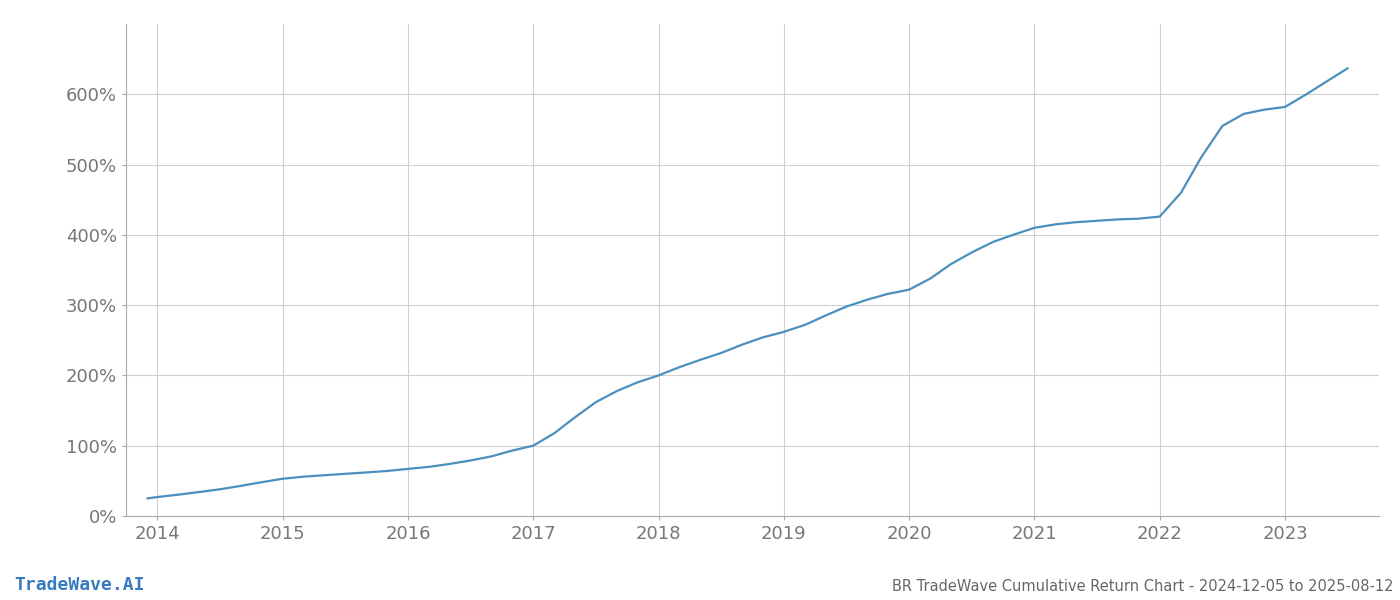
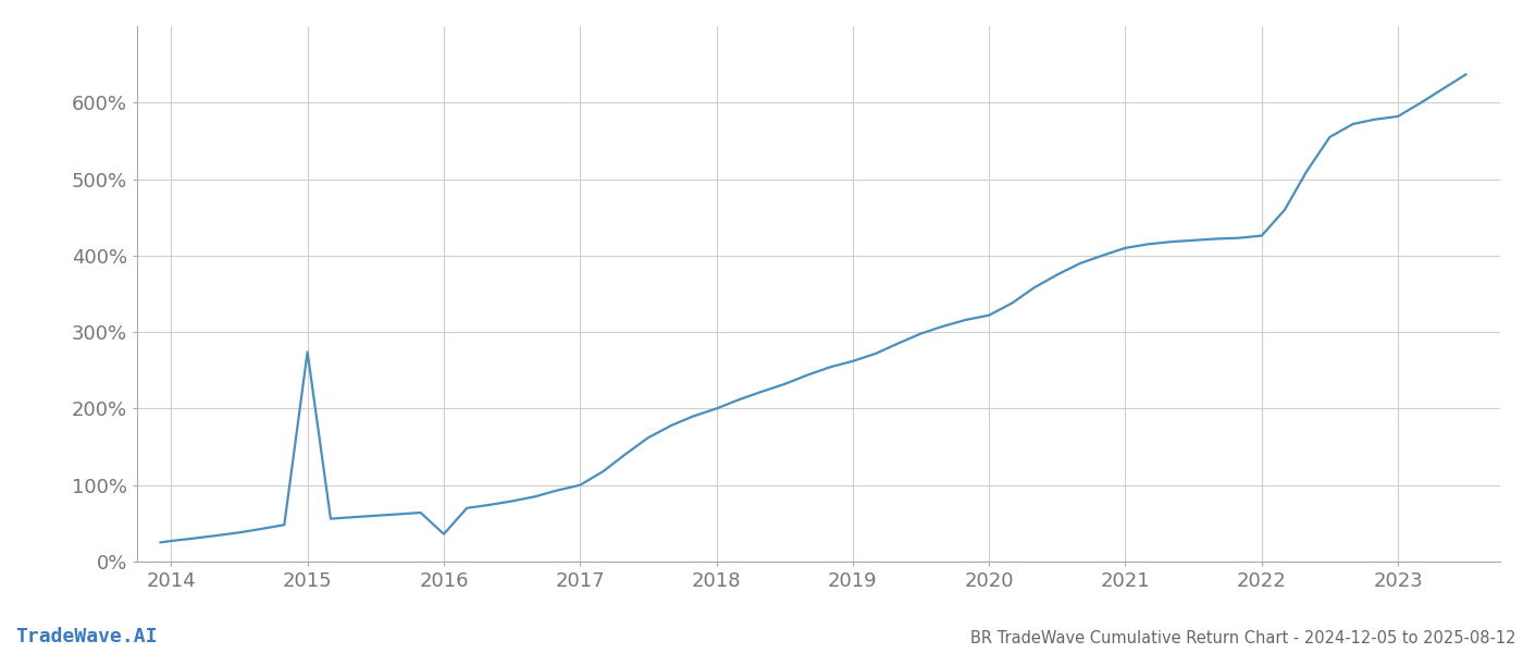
2015: 53% -> 274%
2016: 67% -> 36%
